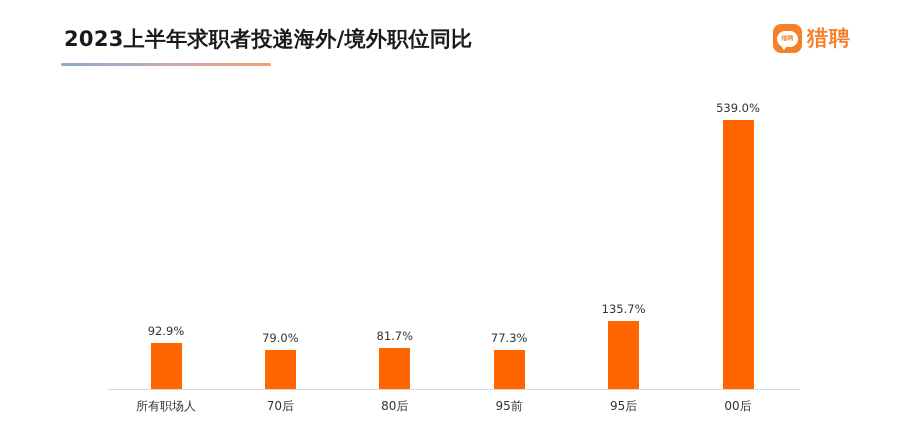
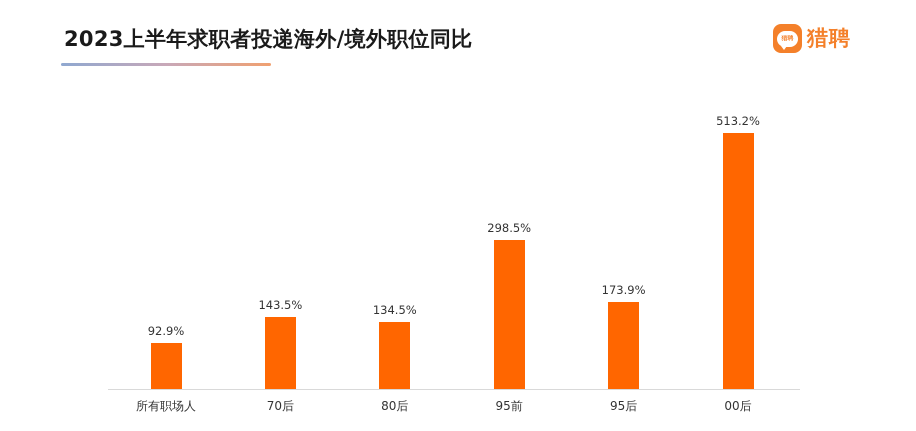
70后: 79.0% -> 143.5%
80后: 81.7% -> 134.5%
95前: 77.3% -> 298.5%
95后: 135.7% -> 173.9%
00后: 539.0% -> 513.2%
